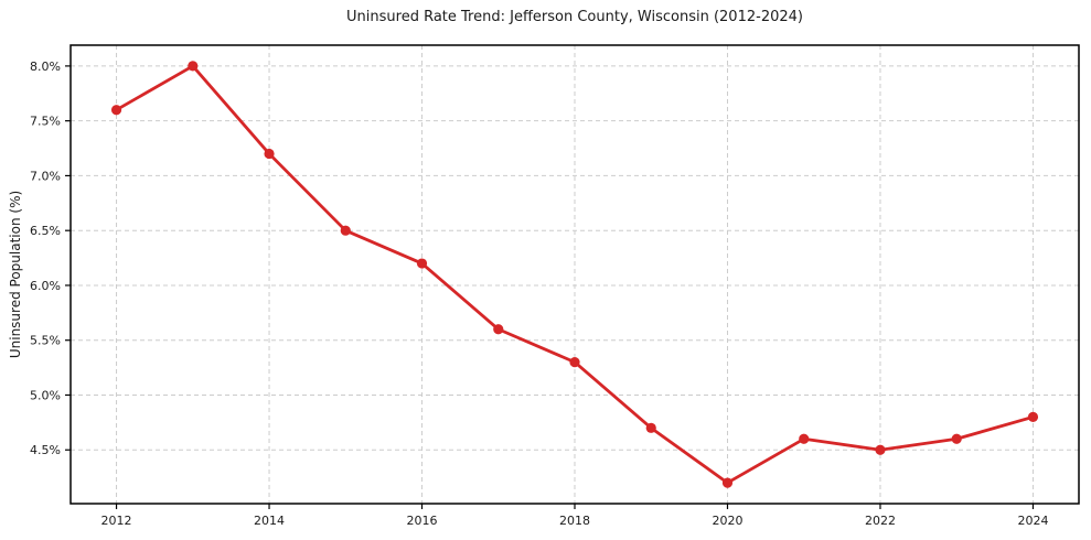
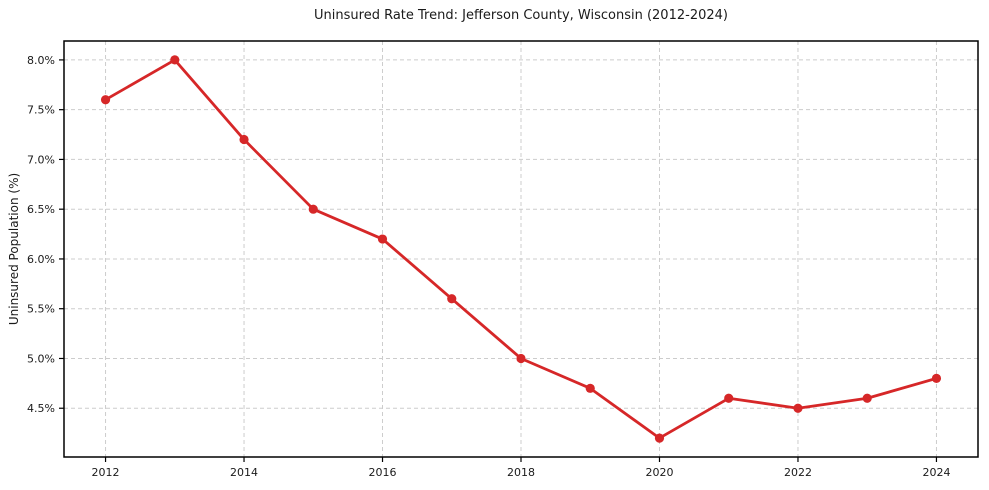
2018: 5.3% -> 5.0%
